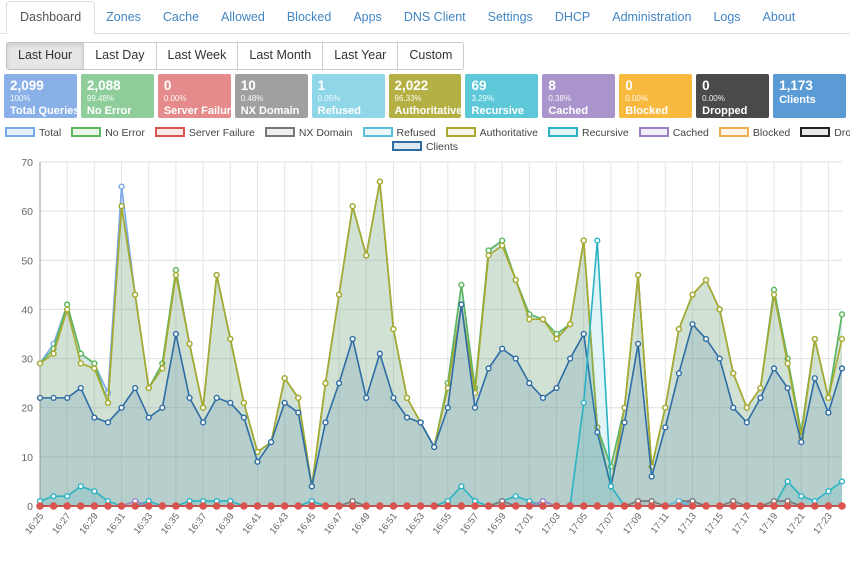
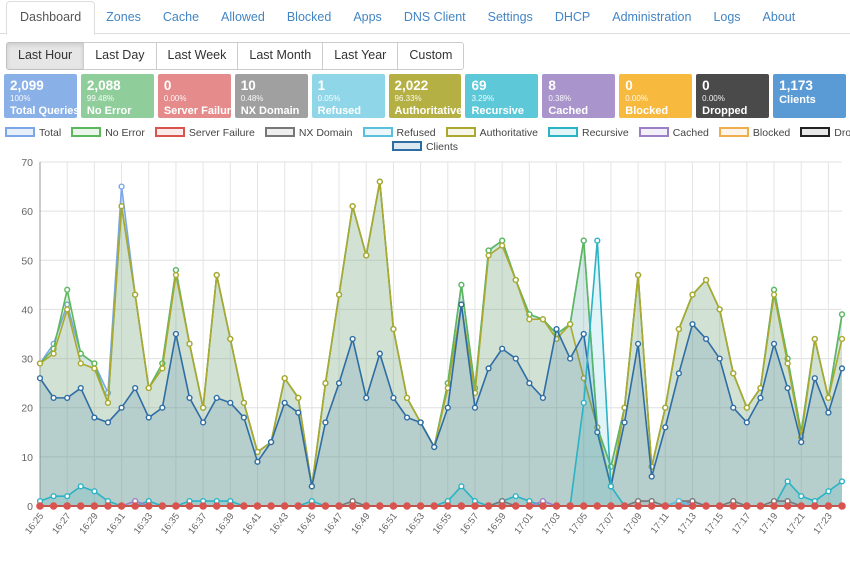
Clients/16:25: 22 -> 26
No Error/16:27: 41 -> 44
Clients/17:03: 24 -> 36
Authoritative/17:05: 54 -> 26
Clients/17:19: 28 -> 33
